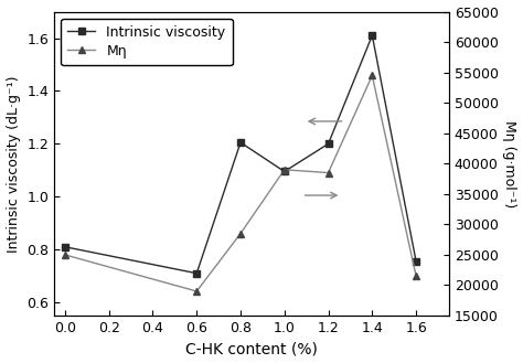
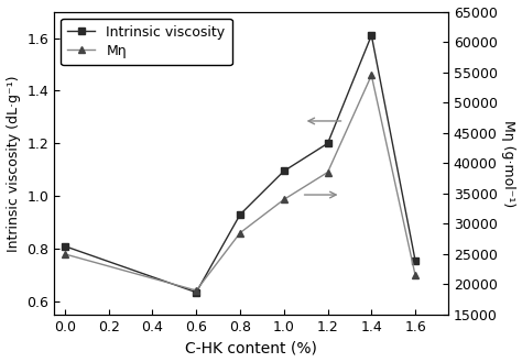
Intrinsic viscosity/0.6: 0.710 -> 0.635
Intrinsic viscosity/0.8: 1.205 -> 0.930
Mη/1.0: 39000 -> 34000
